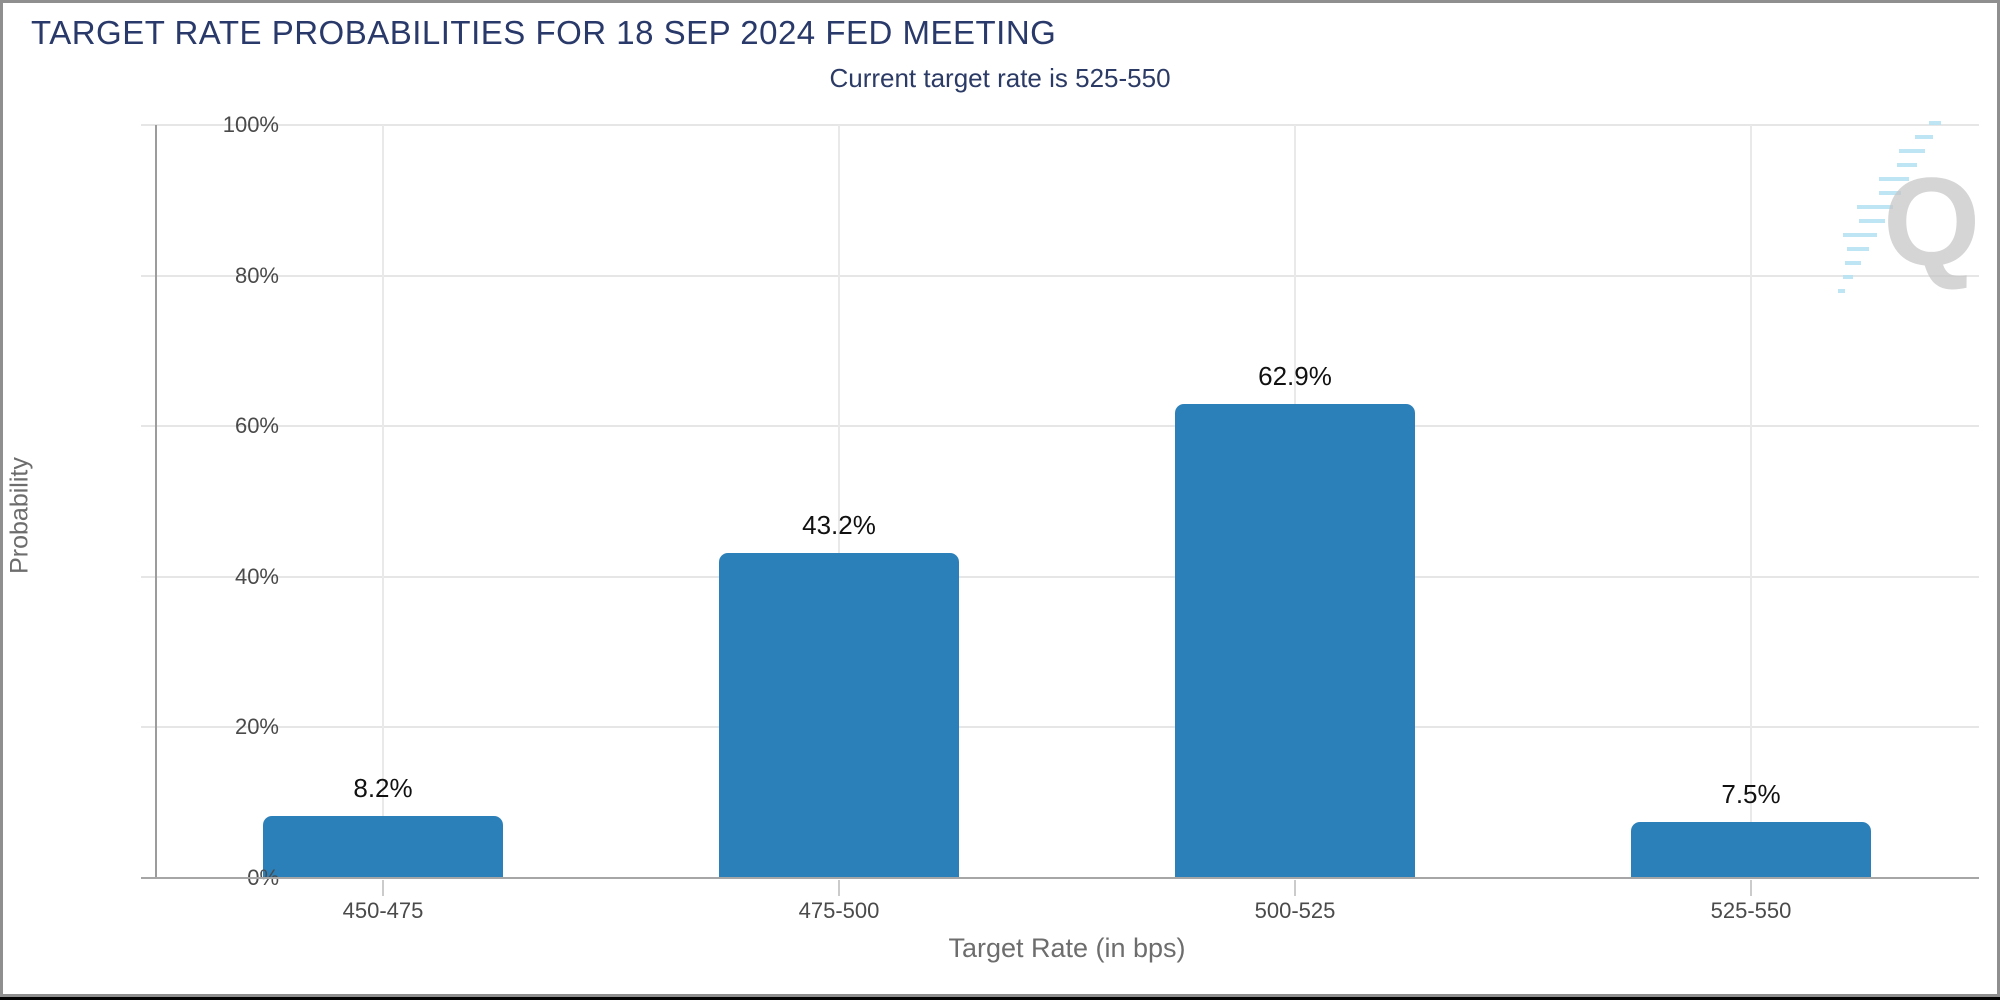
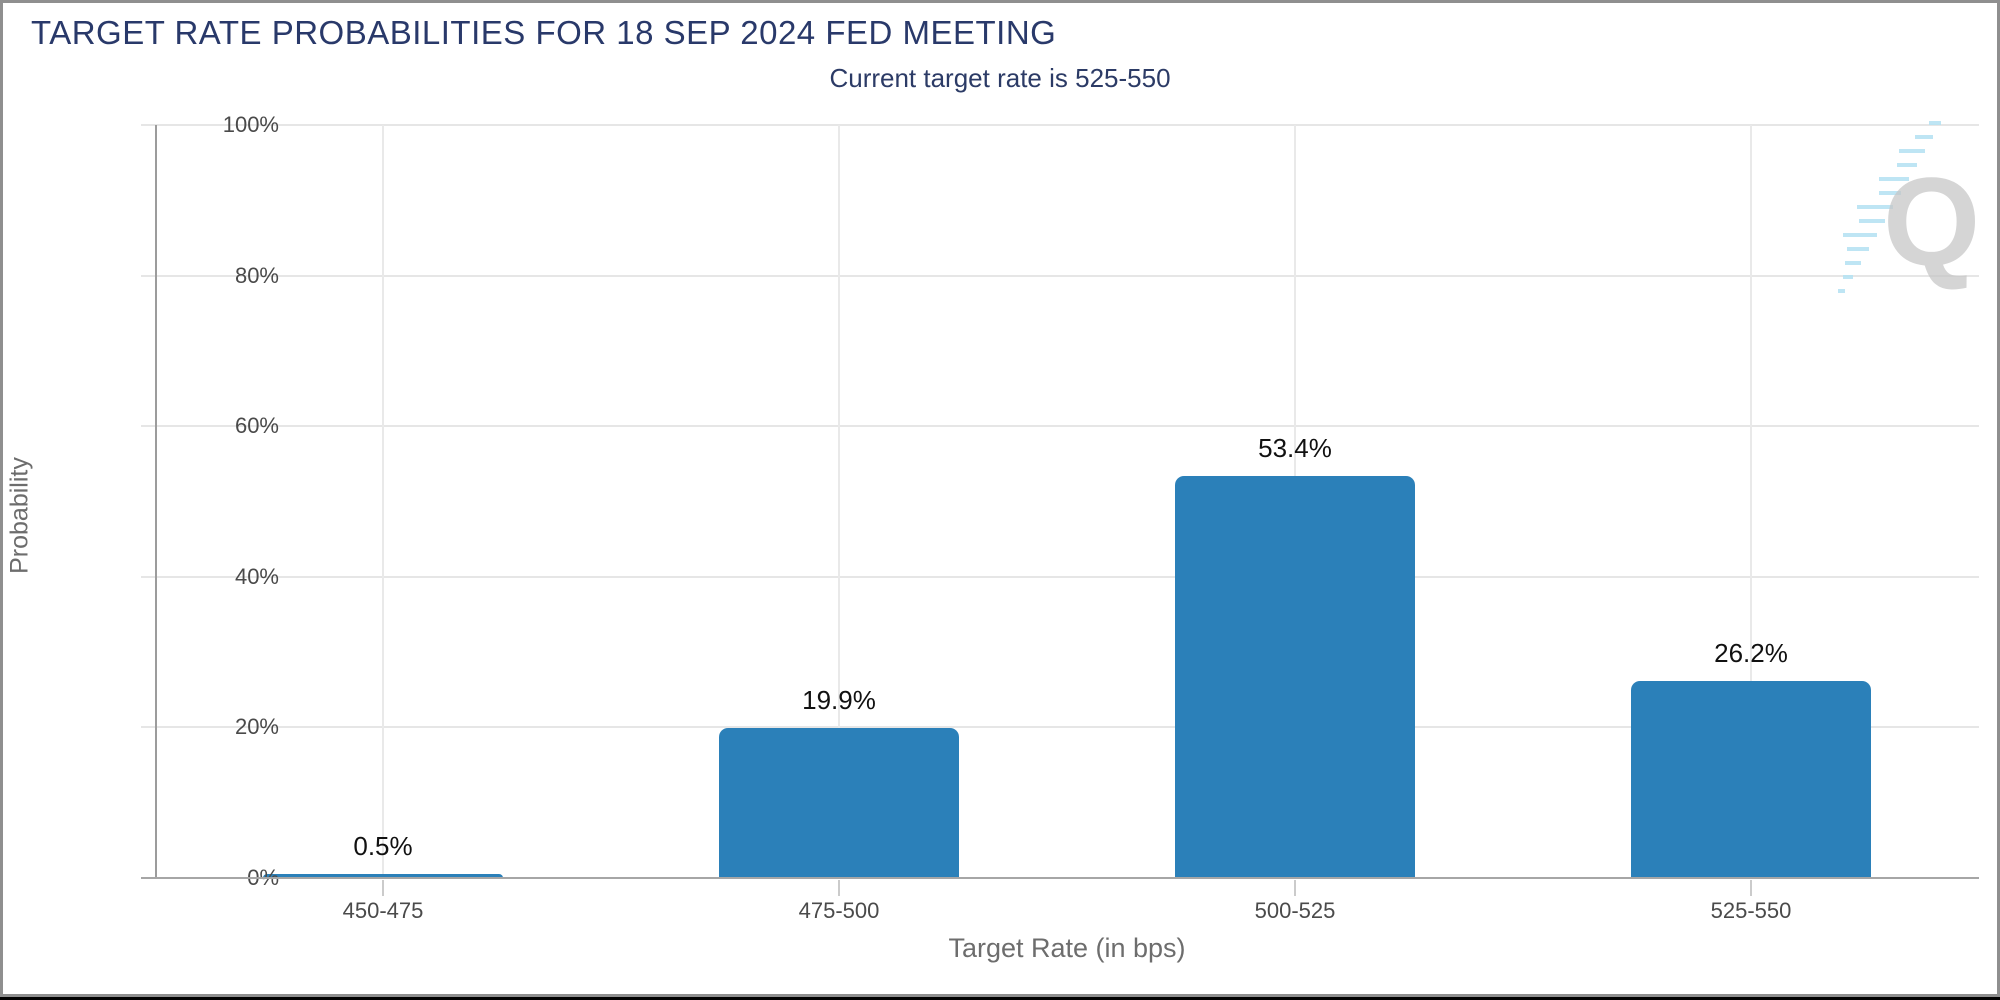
450-475: 8.2% -> 0.5%
475-500: 43.2% -> 19.9%
500-525: 62.9% -> 53.4%
525-550: 7.5% -> 26.2%
